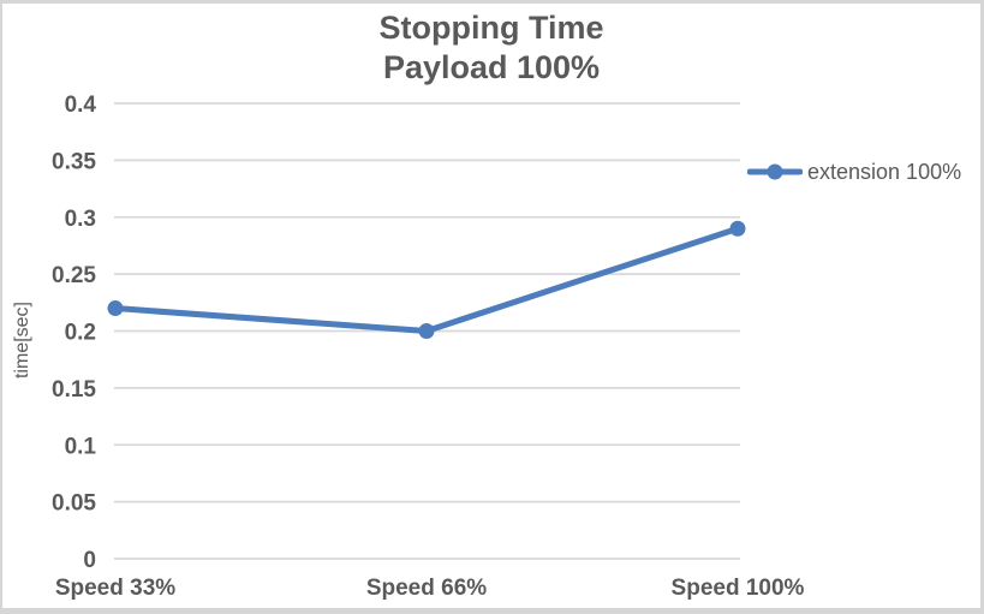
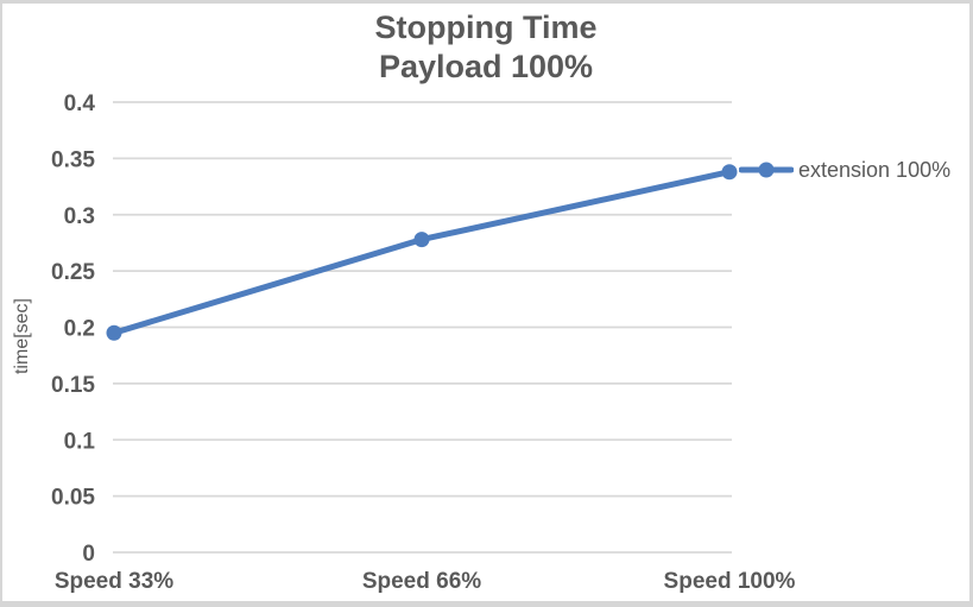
Speed 33%: 0.22 -> 0.20
Speed 66%: 0.20 -> 0.28
Speed 100%: 0.29 -> 0.34
